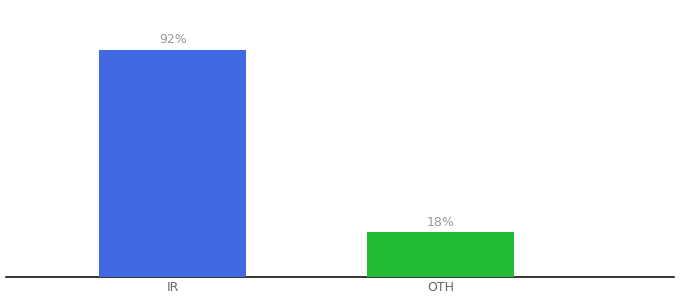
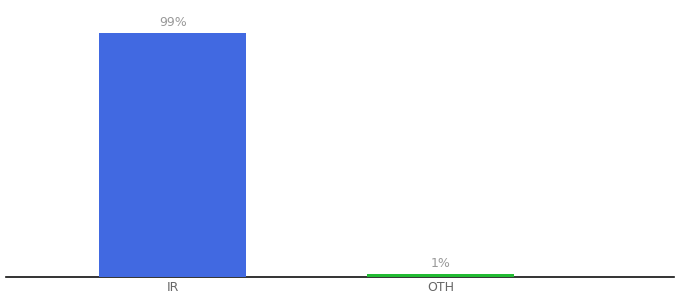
IR: 92% -> 99%
OTH: 18% -> 1%
